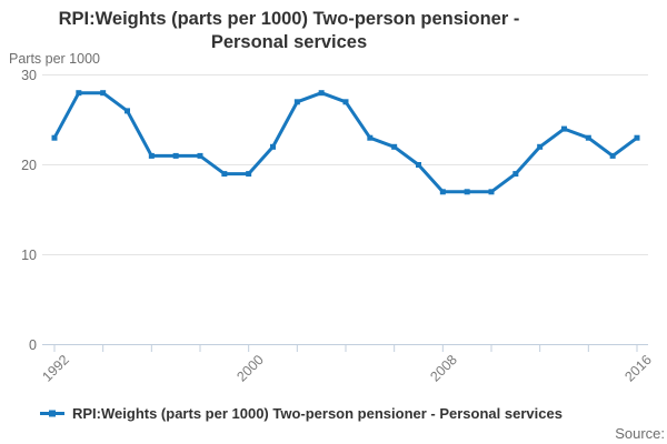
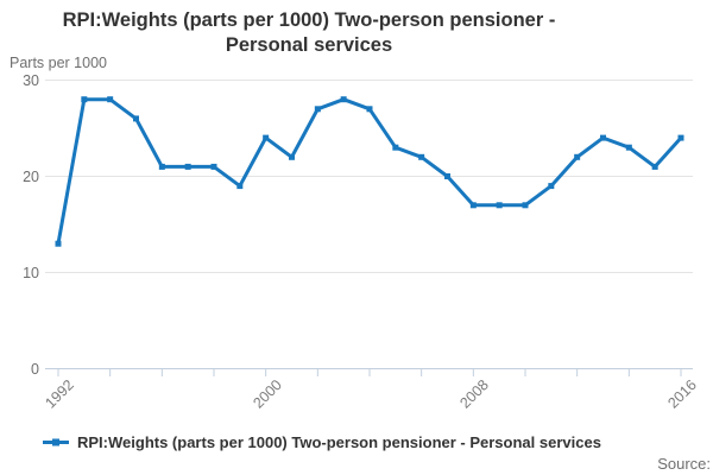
1992: 23 -> 13
2000: 19 -> 24
2016: 23 -> 24
